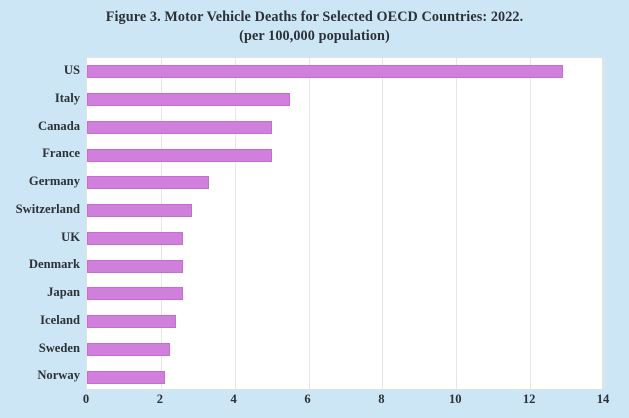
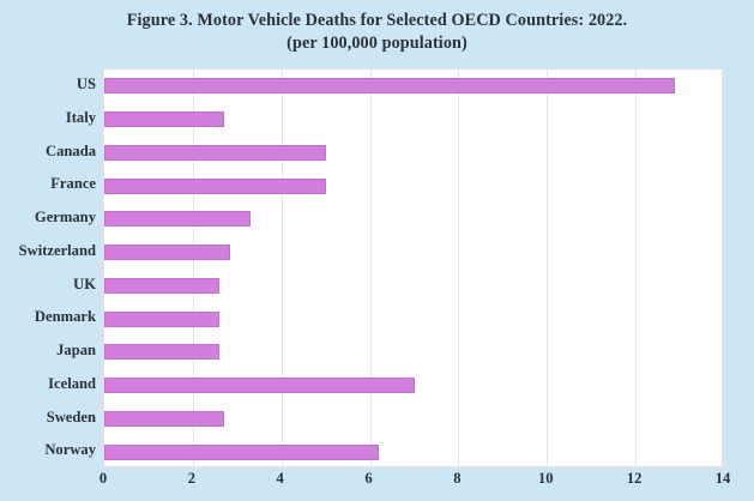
Italy: 5.5 -> 2.7
Iceland: 2.4 -> 7.0
Sweden: 2.2 -> 2.7
Norway: 2.1 -> 6.2
